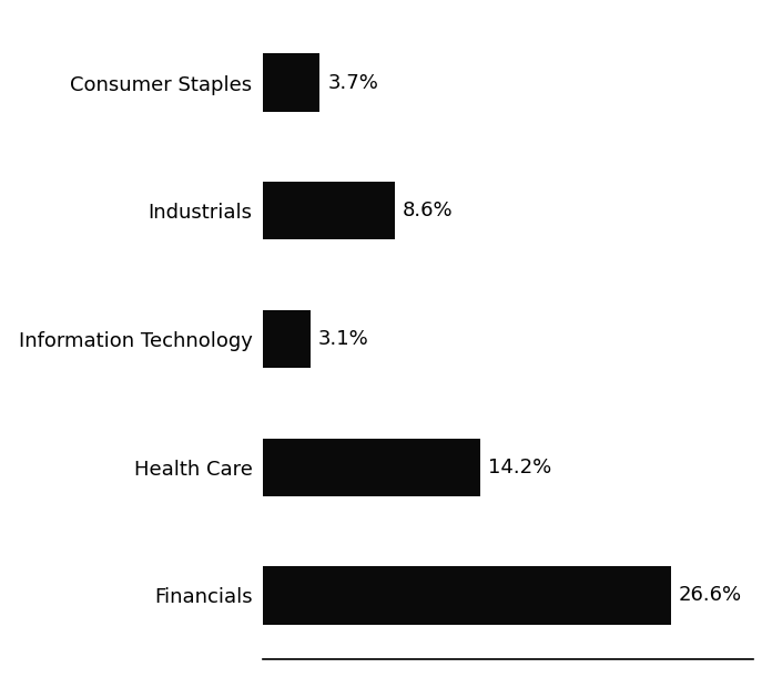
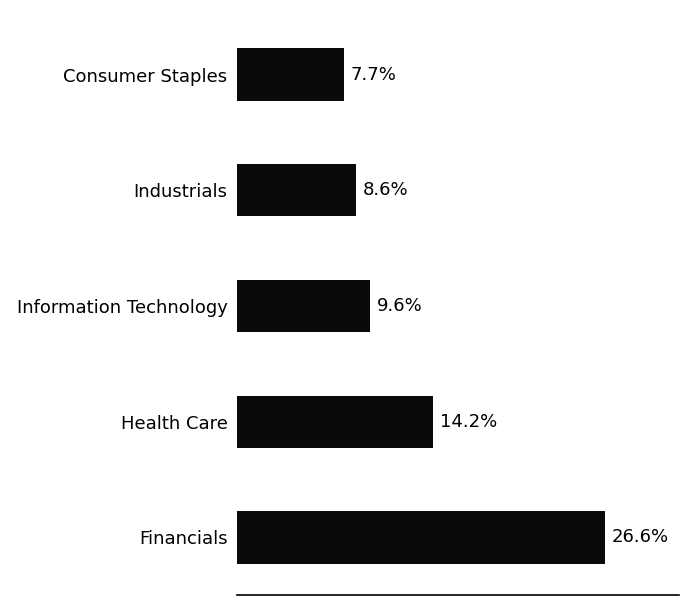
Consumer Staples: 3.7% -> 7.7%
Information Technology: 3.1% -> 9.6%
